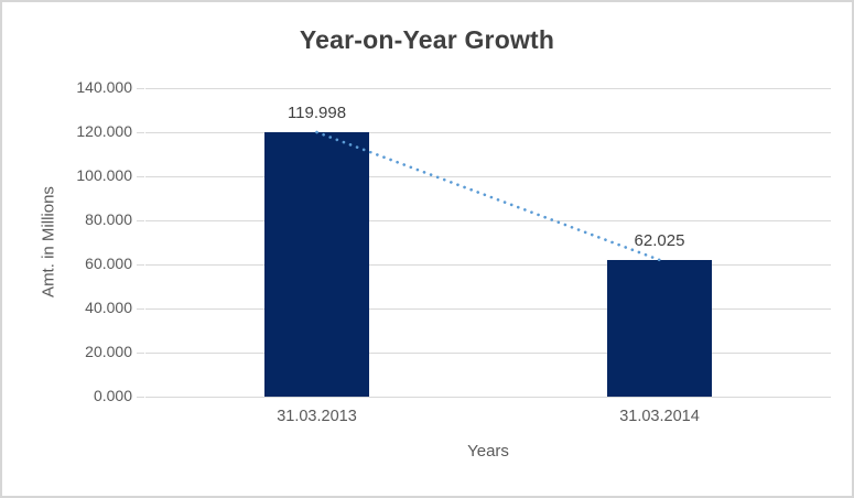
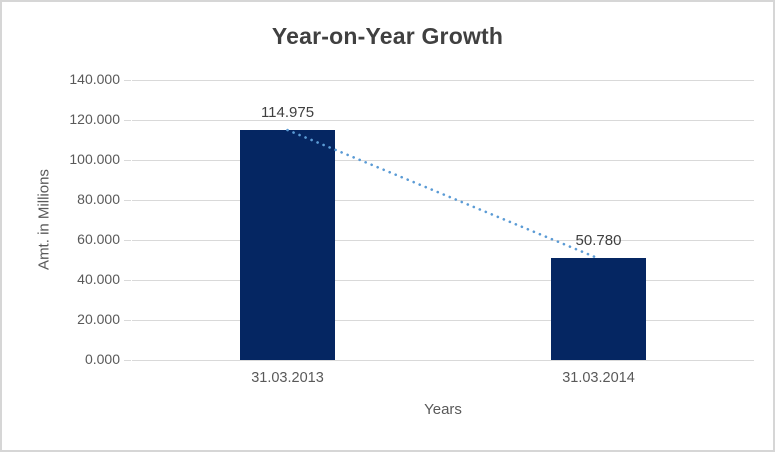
31.03.2013: 119.998 -> 114.975
31.03.2014: 62.025 -> 50.780
